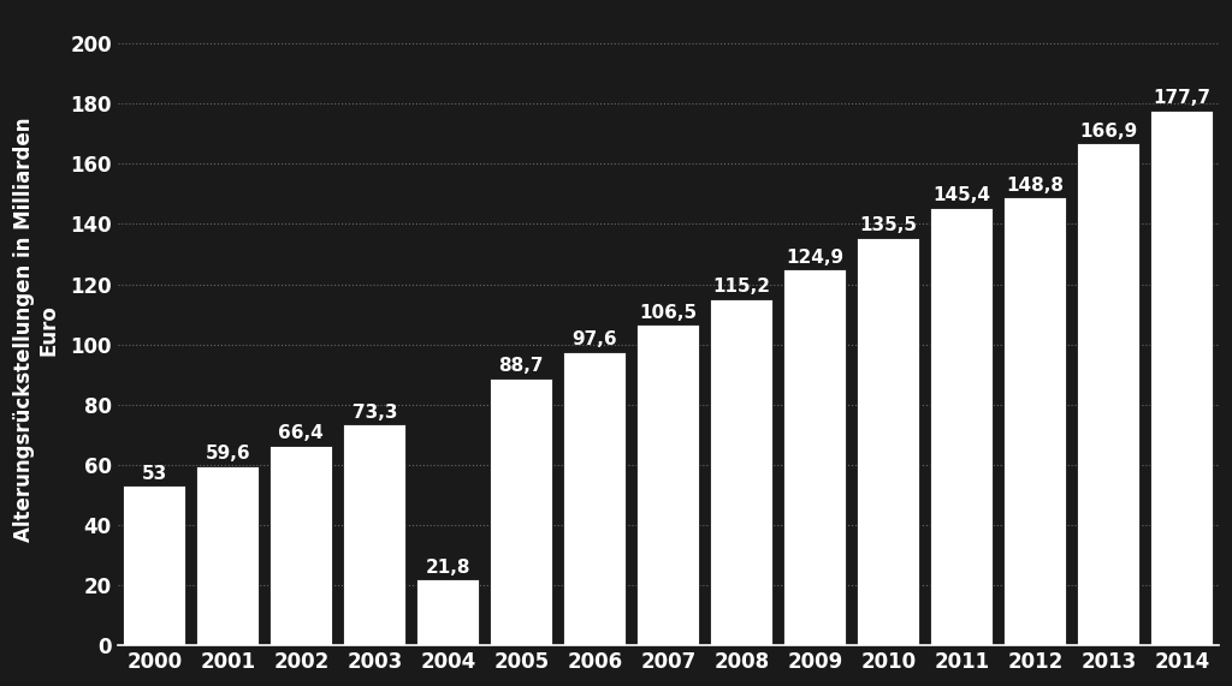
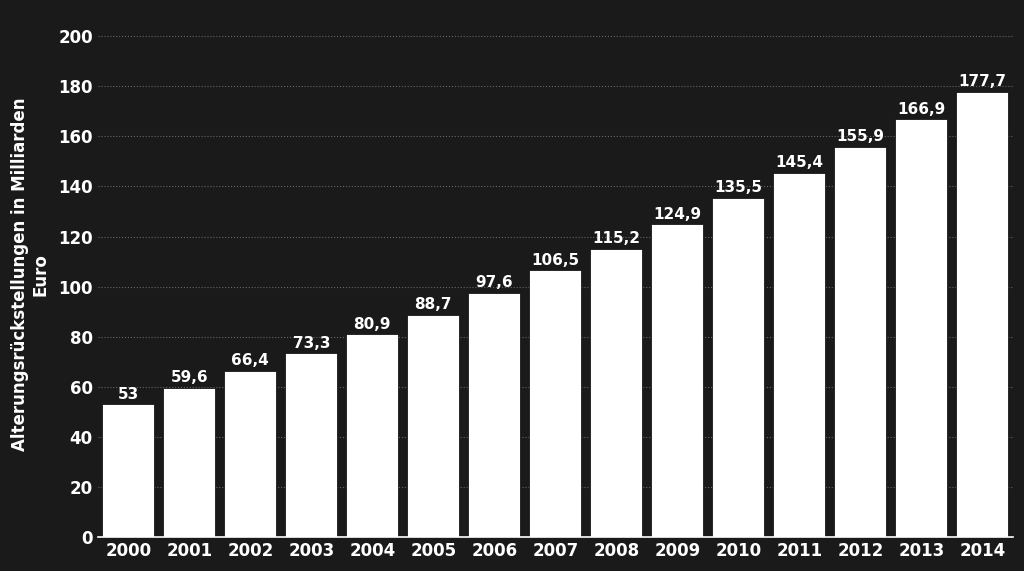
2004: 21,8 -> 80,9
2012: 148,8 -> 155,9
